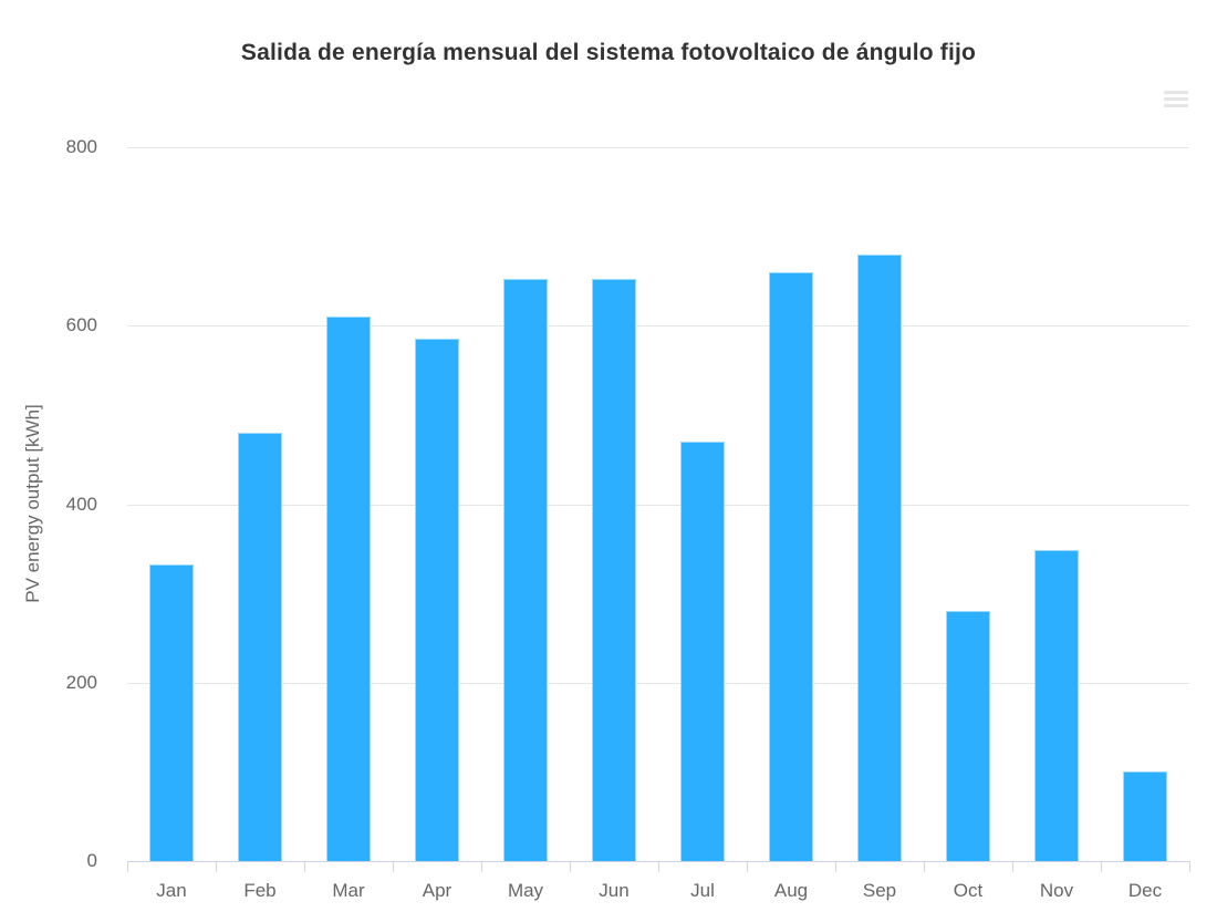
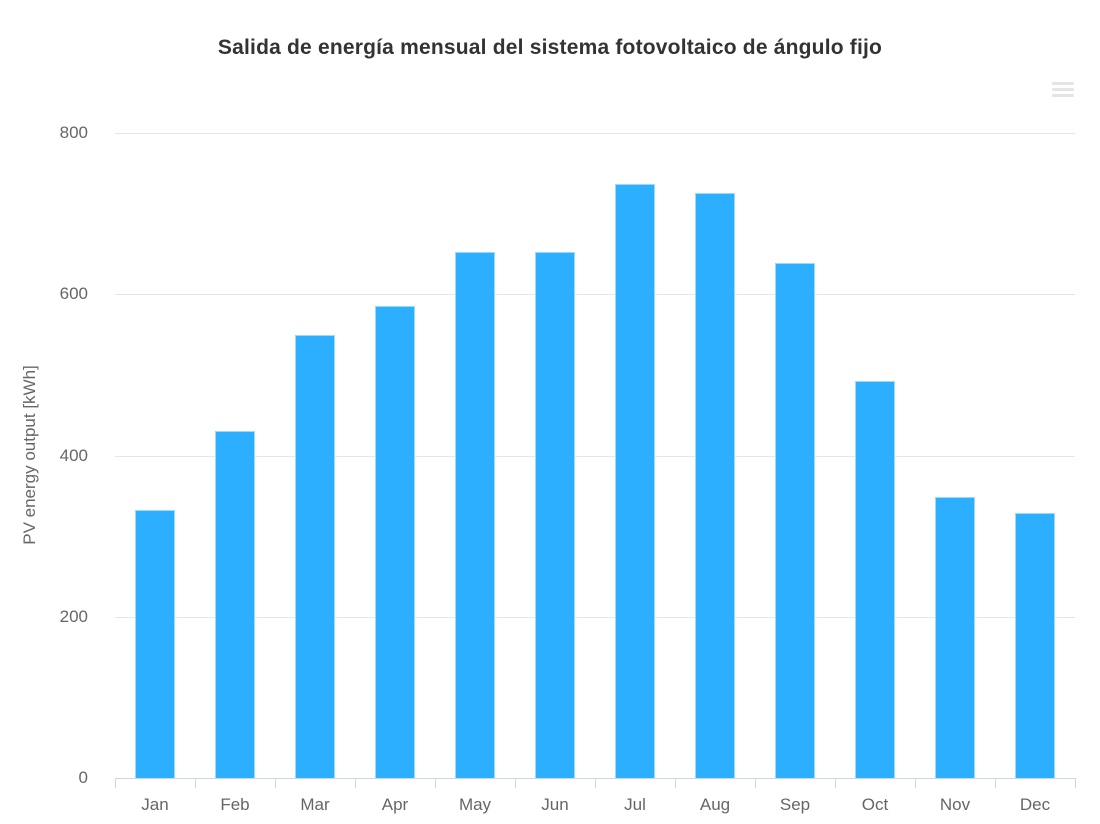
Feb: 480 -> 430
Mar: 610 -> 550
Jul: 470 -> 740
Aug: 660 -> 730
Sep: 680 -> 640
Oct: 280 -> 490
Dec: 100 -> 330
